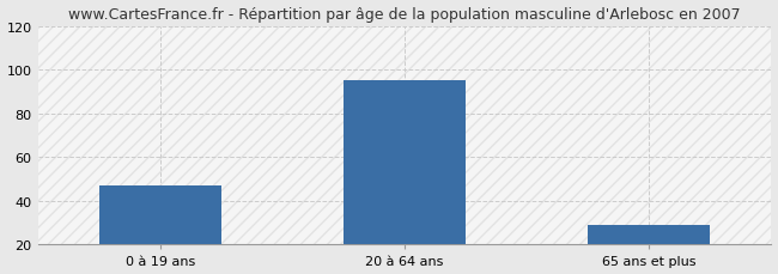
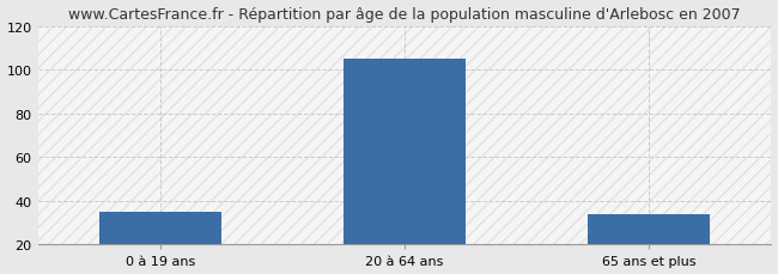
0 à 19 ans: 47 -> 35
20 à 64 ans: 95 -> 105
65 ans et plus: 29 -> 34
